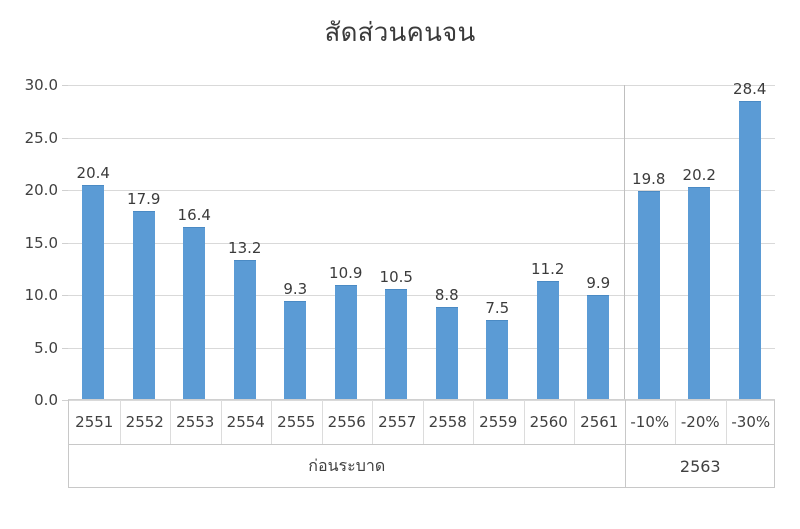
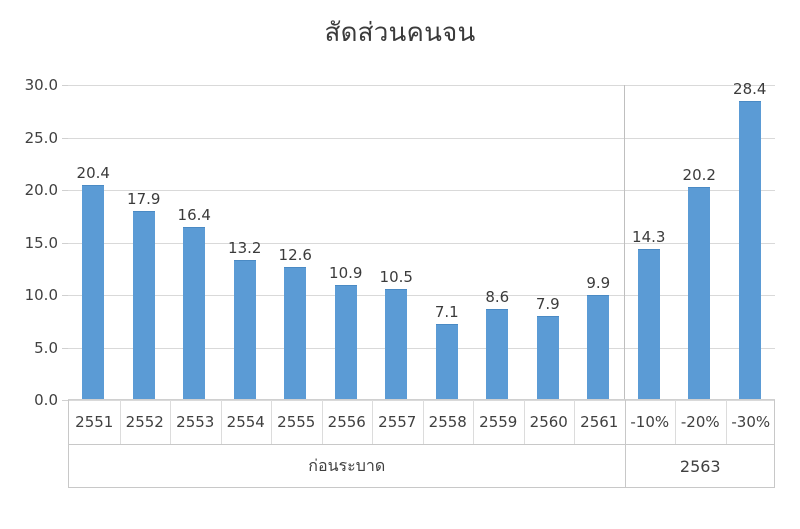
2555: 9.3 -> 12.6
2558: 8.8 -> 7.1
2559: 7.5 -> 8.6
2560: 11.2 -> 7.9
-10%: 19.8 -> 14.3
